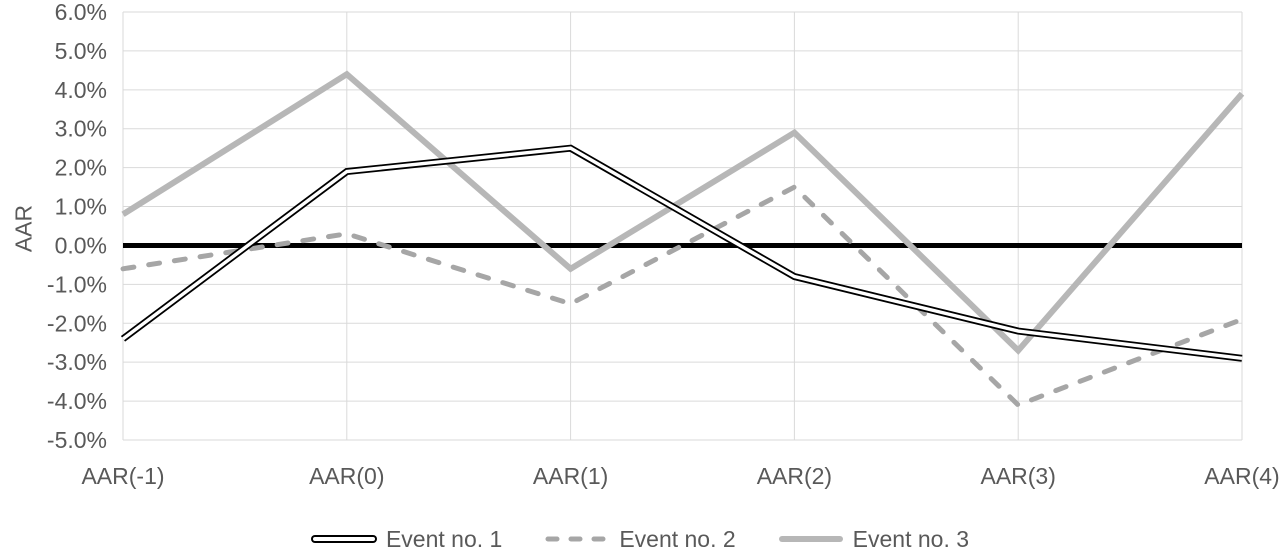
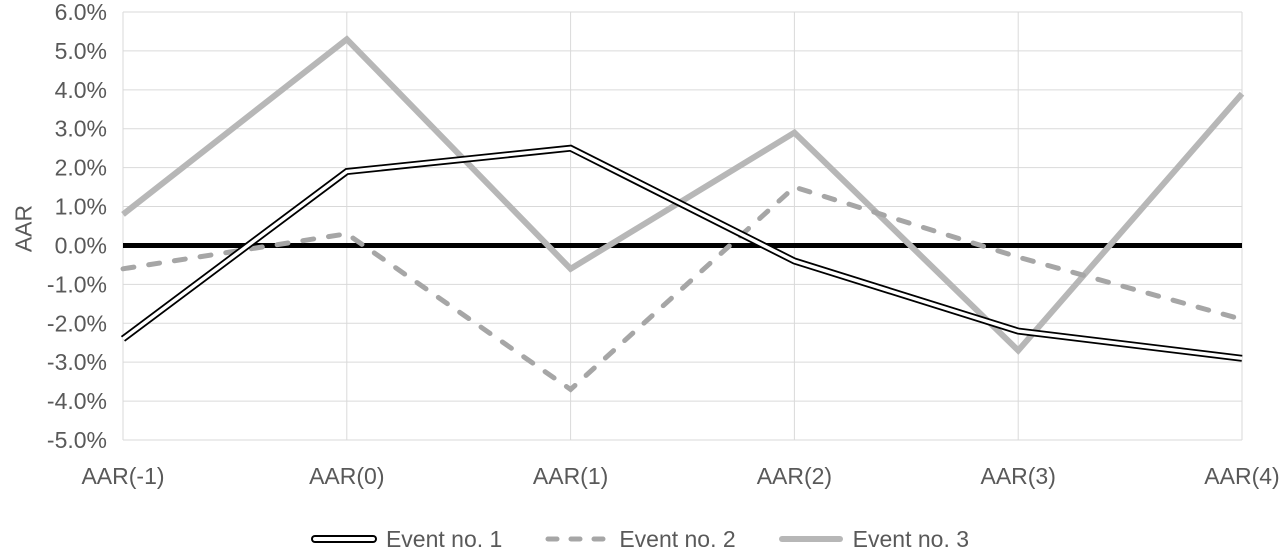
Event no. 3/AAR(0): 4.4% -> 5.3%
Event no. 2/AAR(1): -1.5% -> -3.7%
Event no. 1/AAR(2): -0.8% -> -0.4%
Event no. 2/AAR(3): -4.1% -> -0.3%
